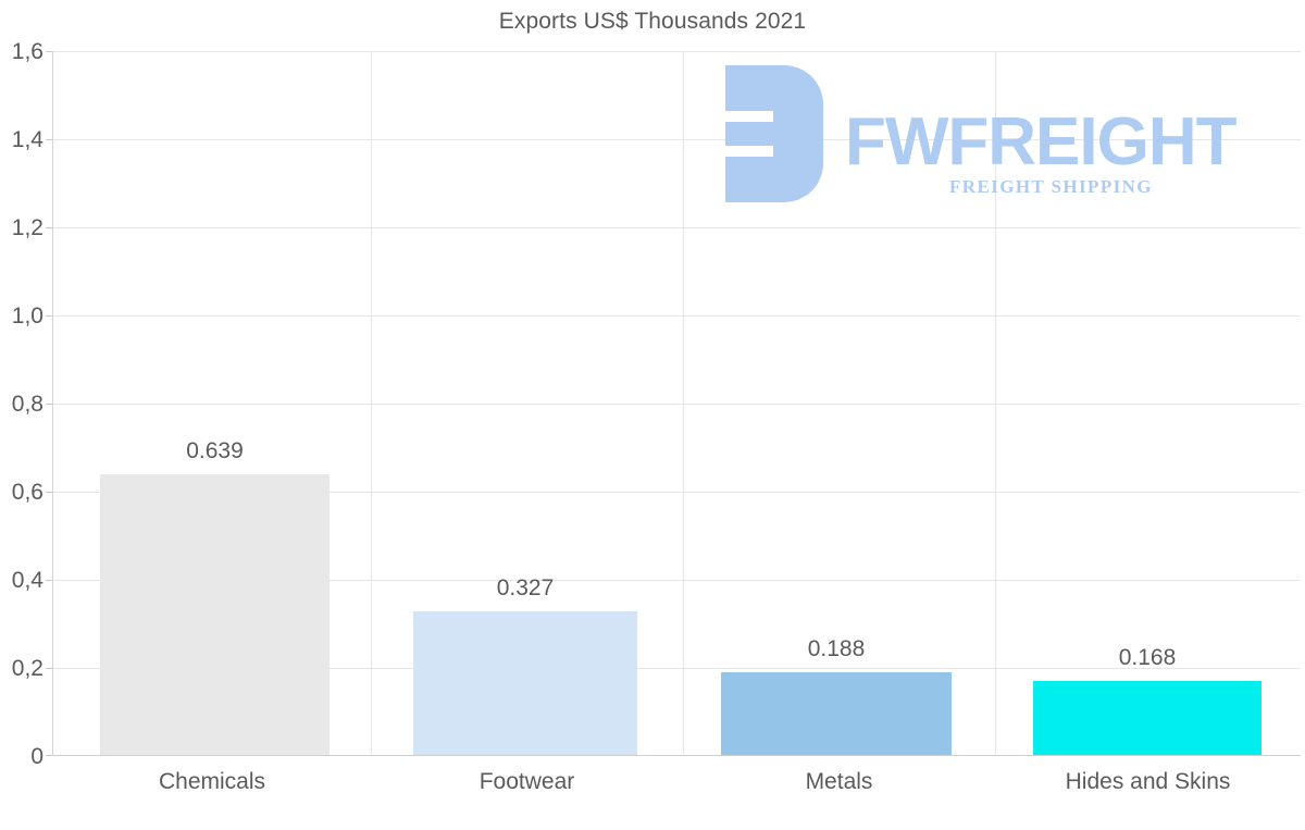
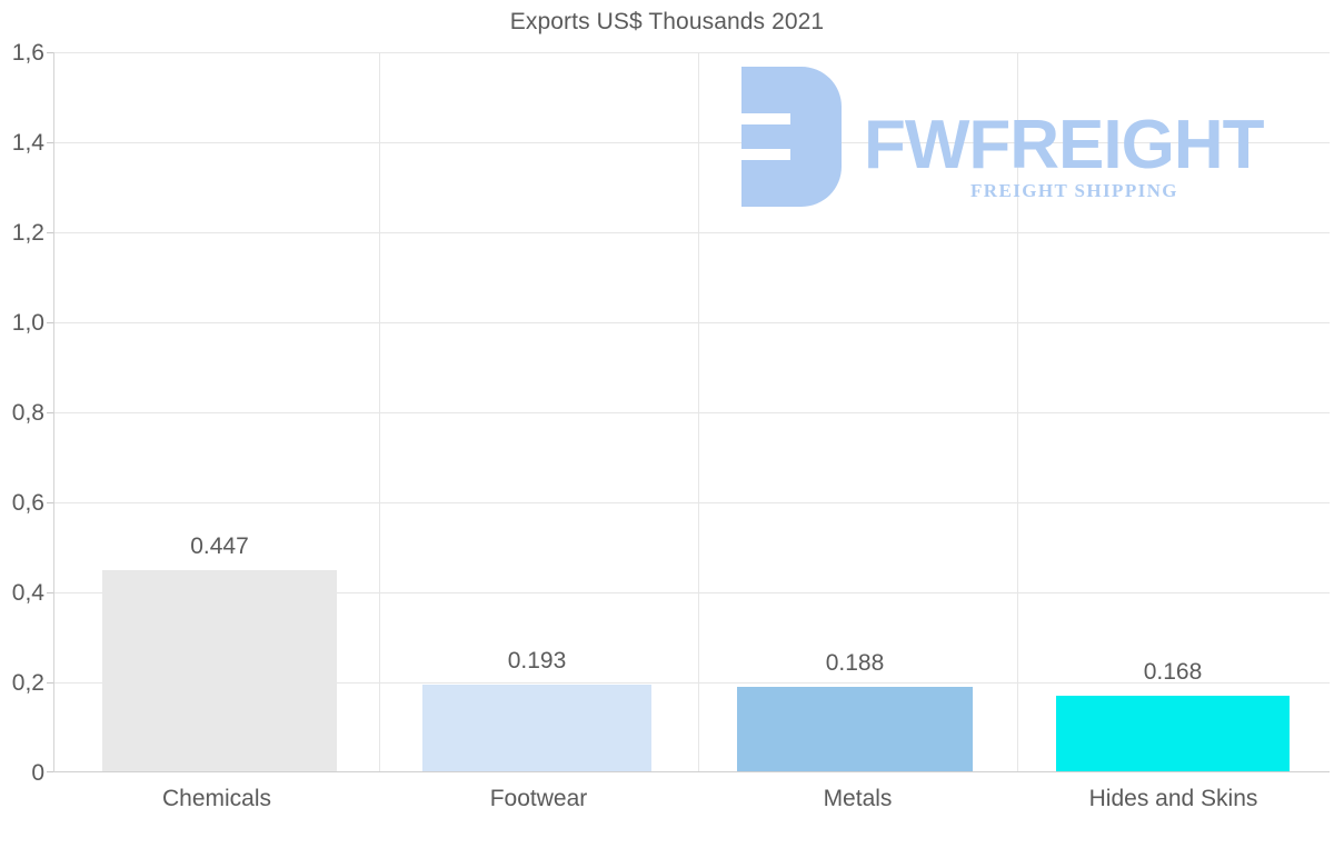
Chemicals: 0.639 -> 0.447
Footwear: 0.327 -> 0.193
